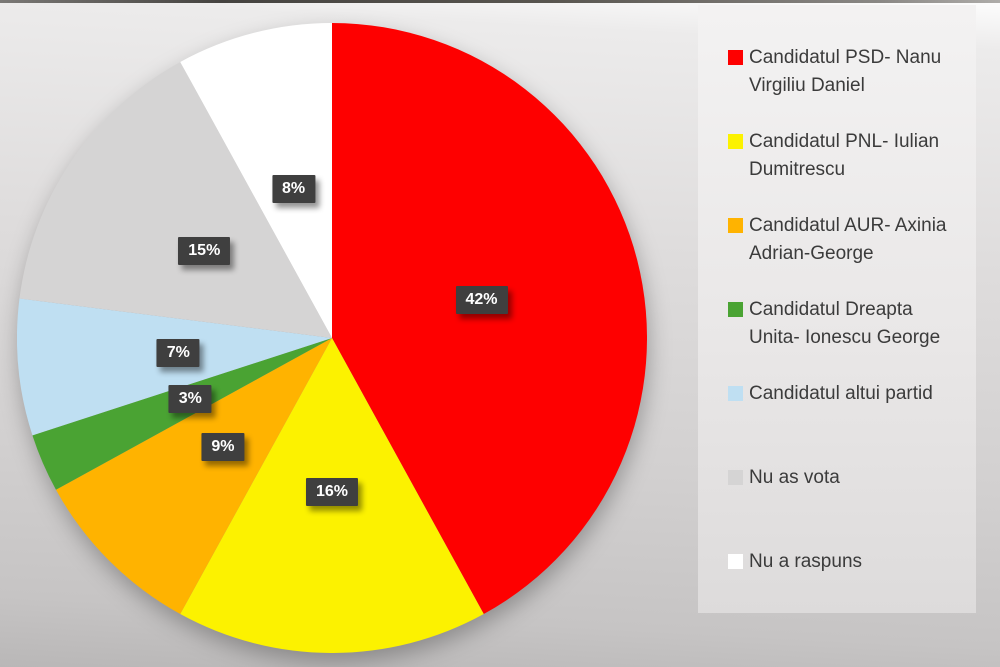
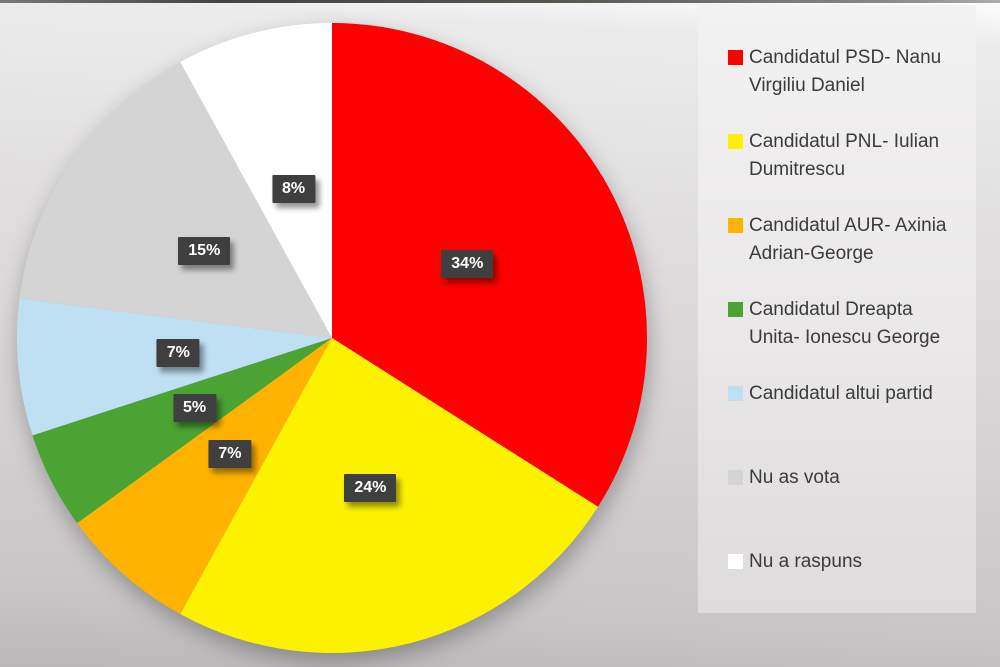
Candidatul PSD- Nanu Virgiliu Daniel: 42% -> 34%
Candidatul PNL- Iulian Dumitrescu: 16% -> 24%
Candidatul AUR- Axinia Adrian-George: 9% -> 7%
Candidatul Dreapta Unita- Ionescu George: 3% -> 5%
